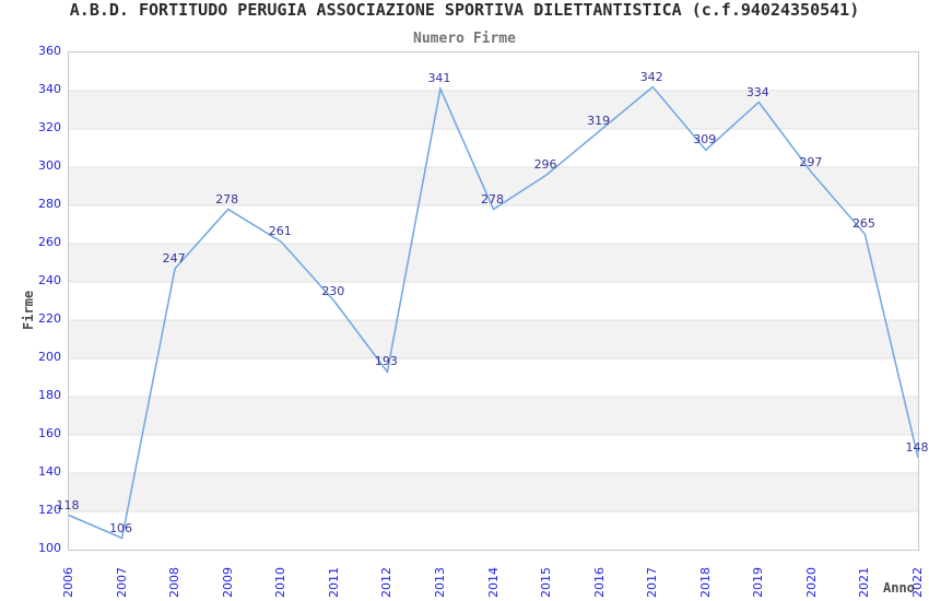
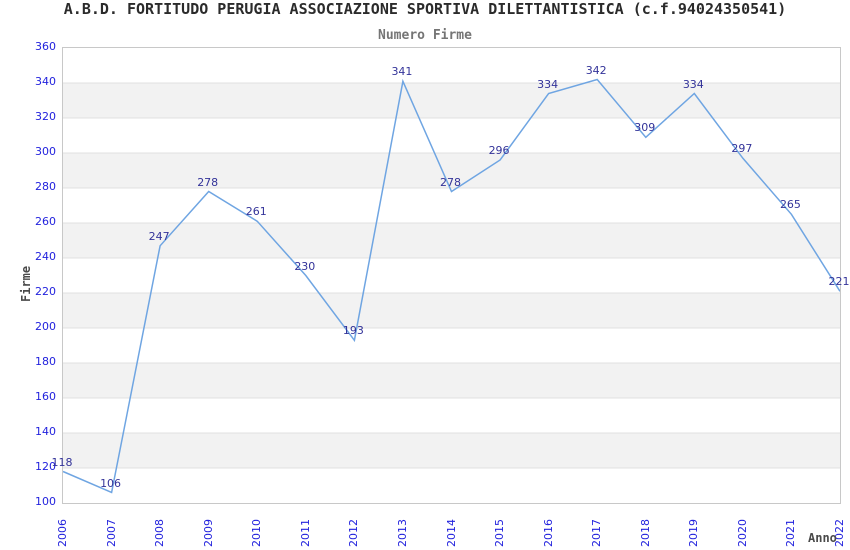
2016: 319 -> 334
2022: 148 -> 221
